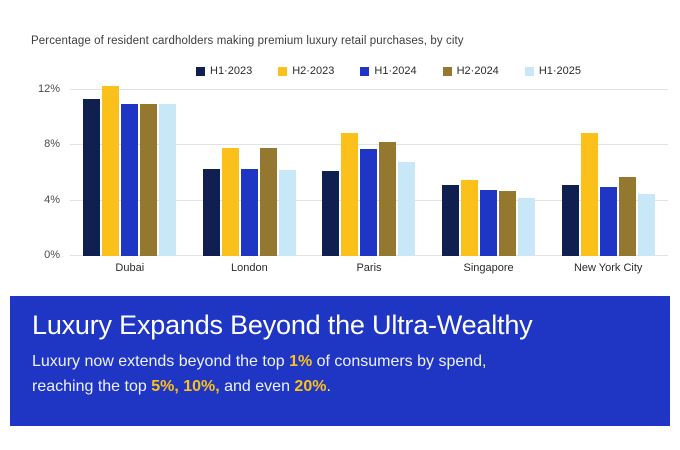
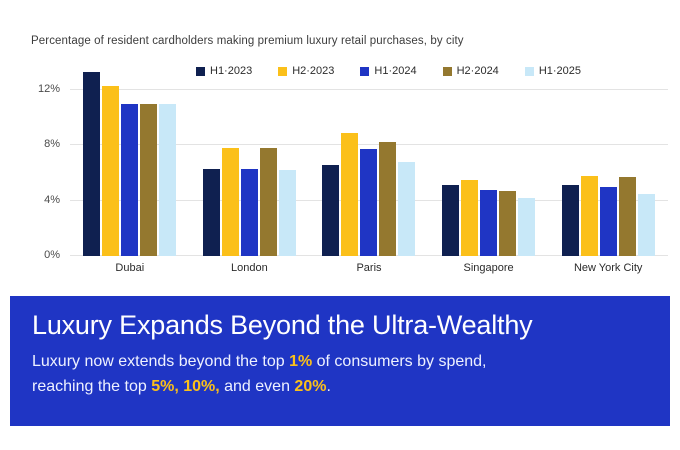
H1·2023/Dubai: 11.3% -> 13.3%
H1·2023/Paris: 6.1% -> 6.6%
H2·2023/New York City: 8.9% -> 5.8%
